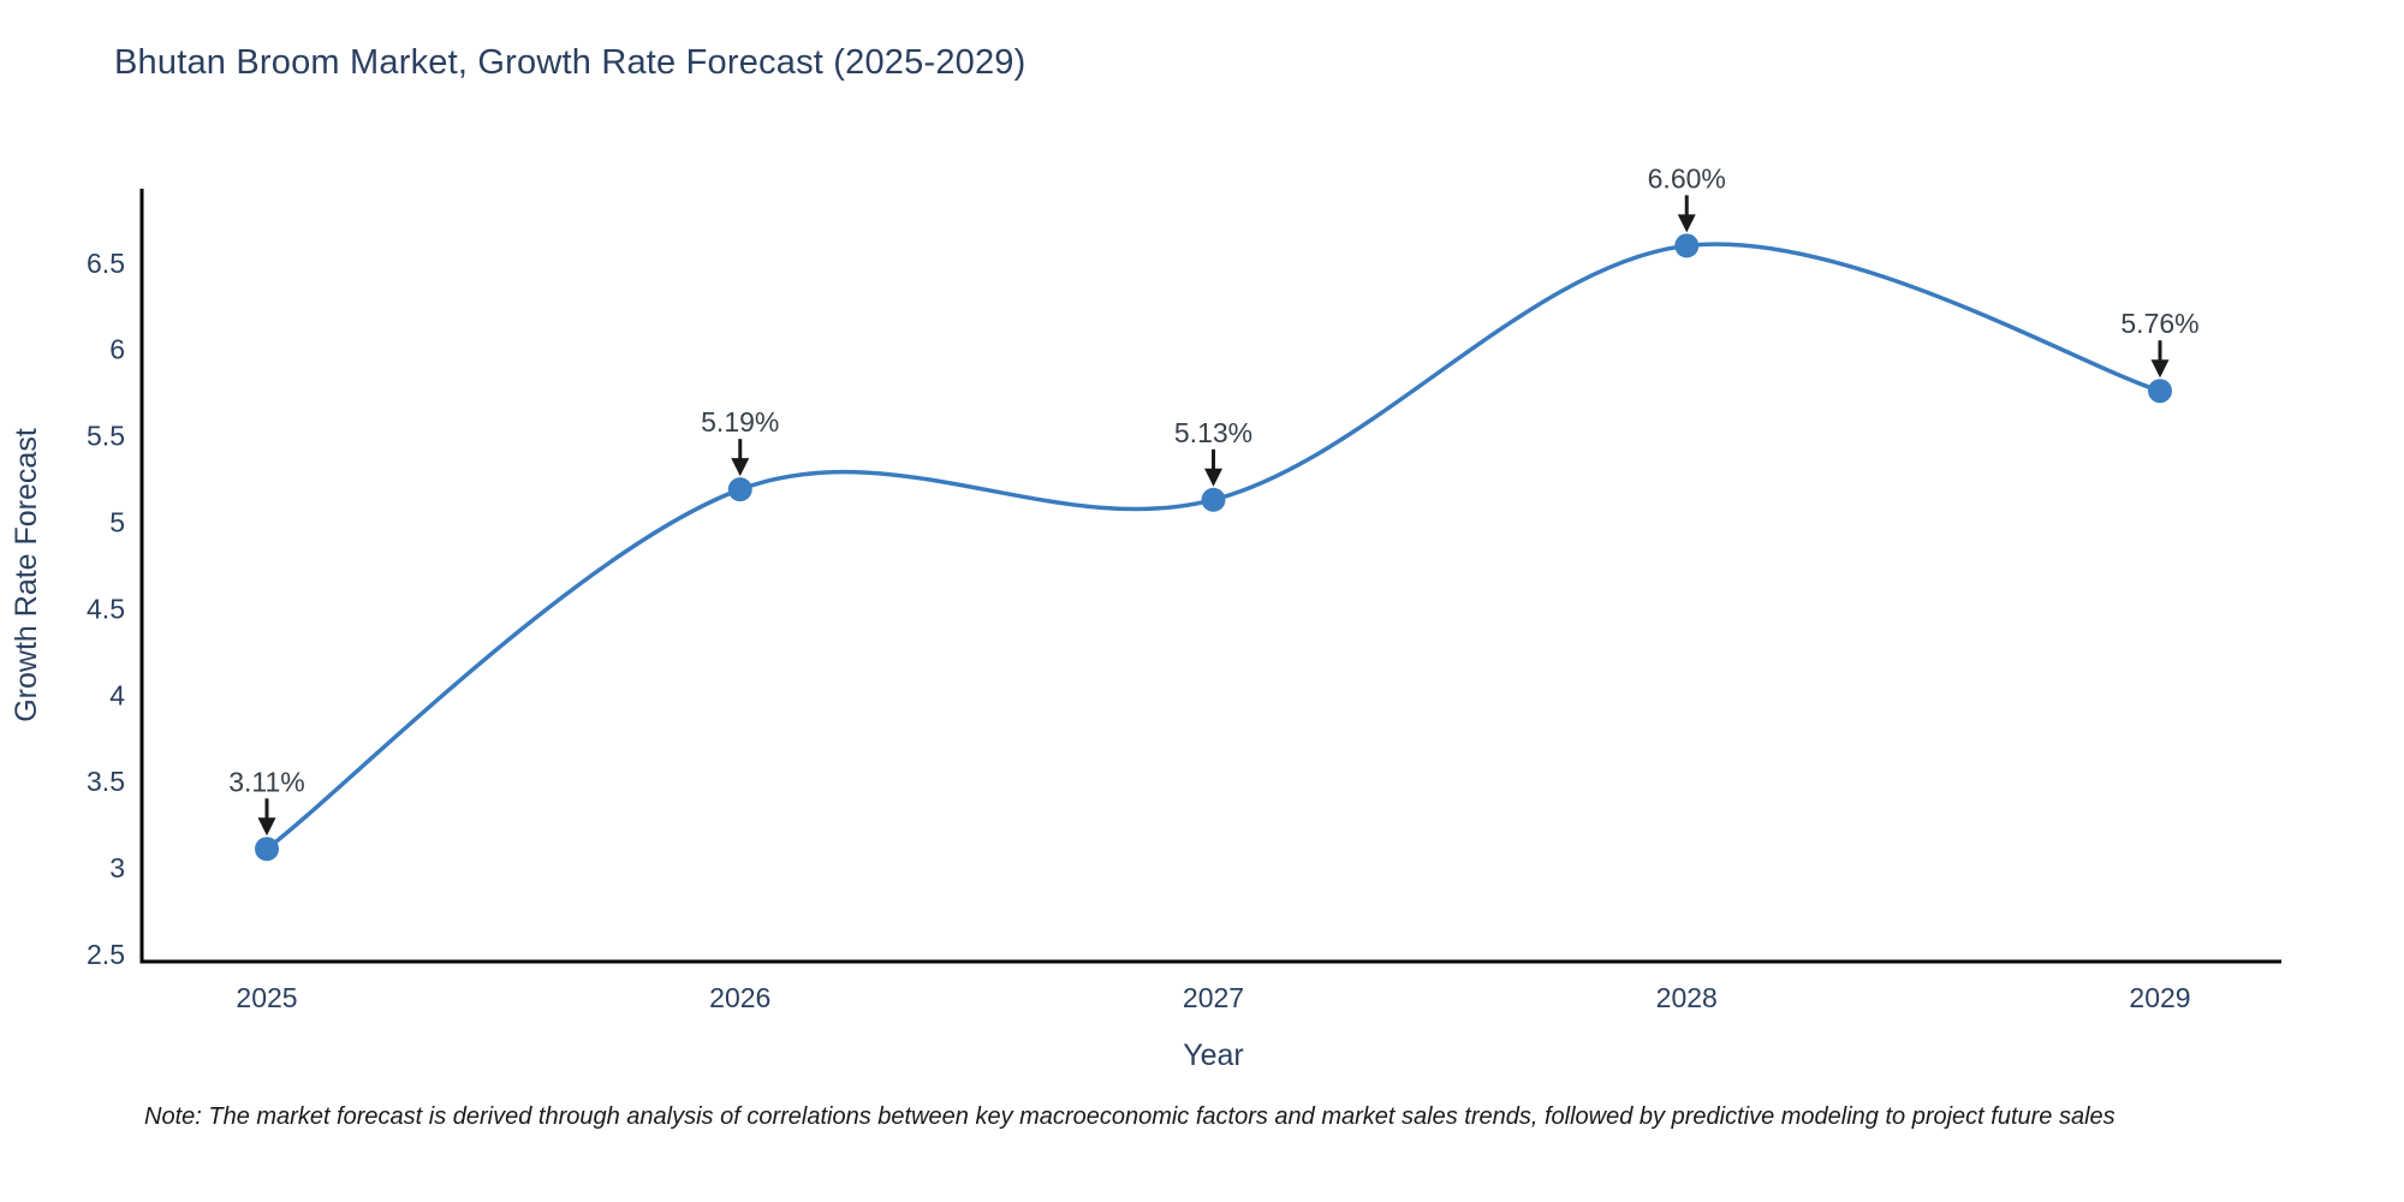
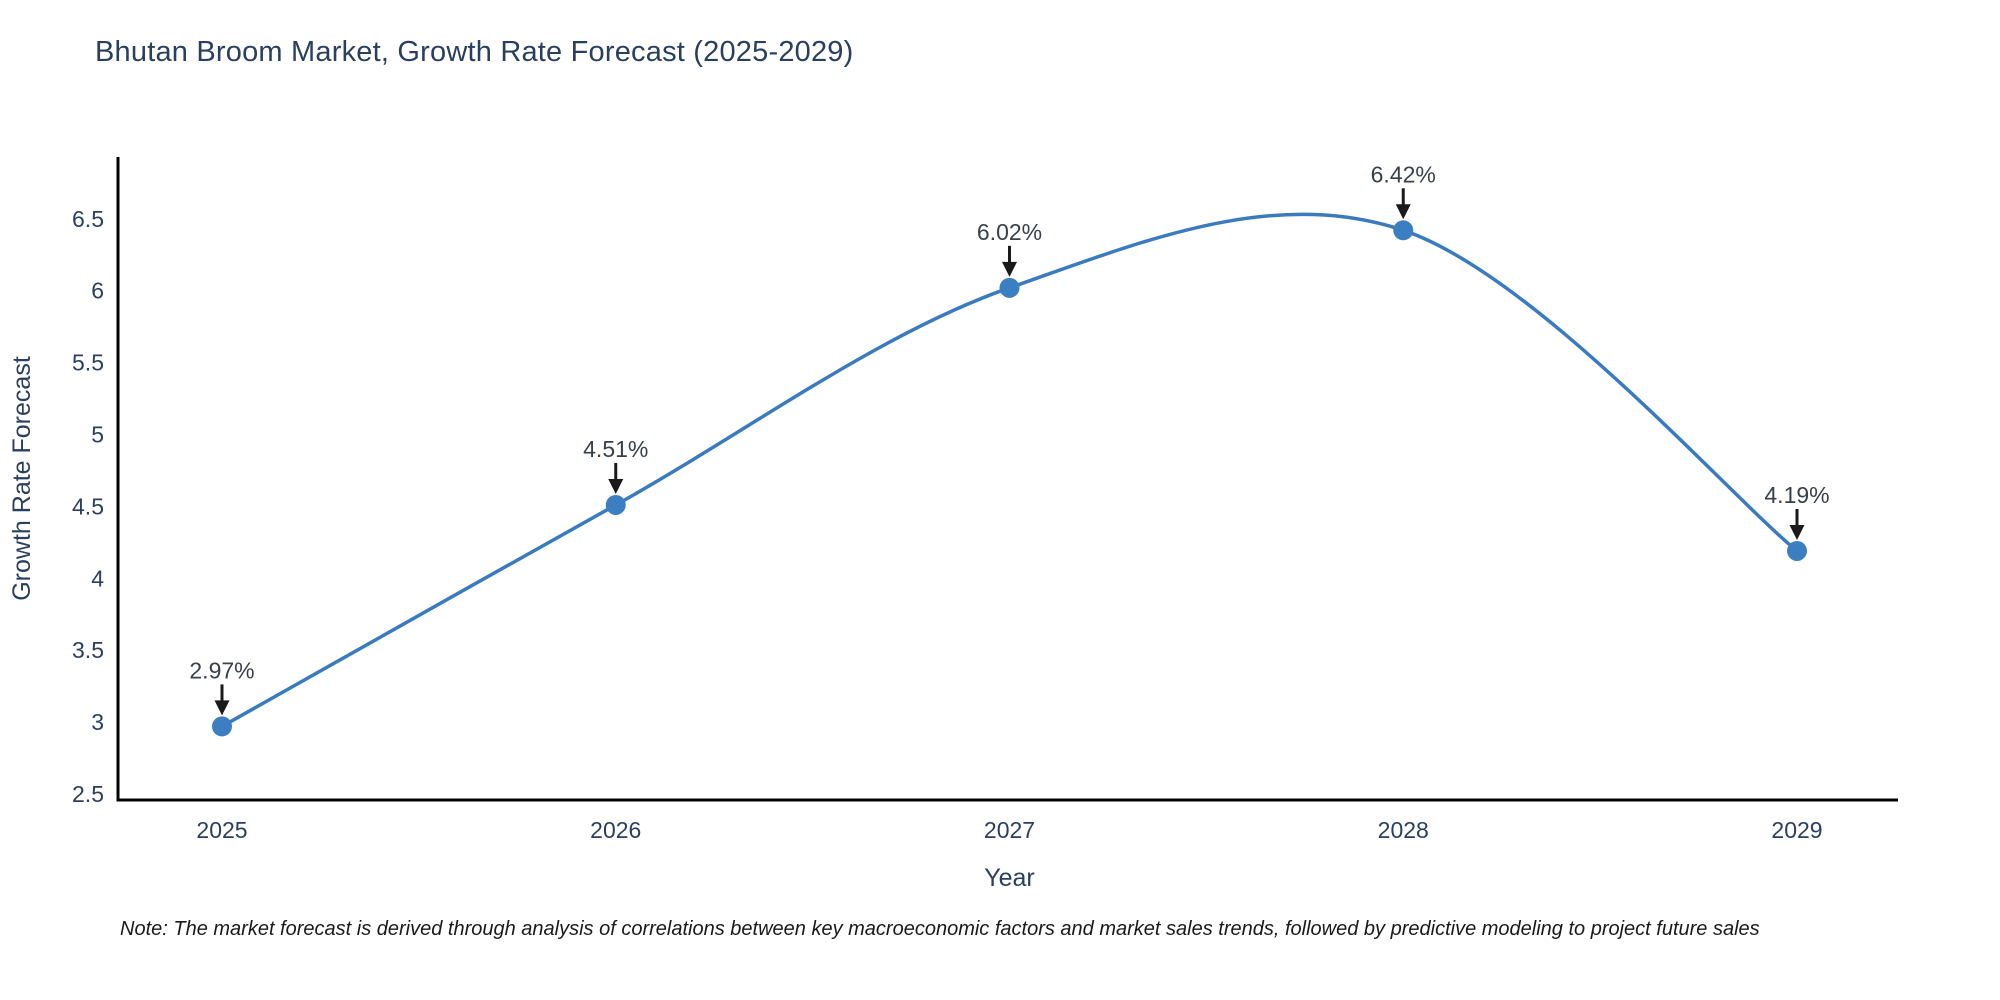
2025: 3.11% -> 2.97%
2026: 5.19% -> 4.51%
2027: 5.13% -> 6.02%
2028: 6.60% -> 6.42%
2029: 5.76% -> 4.19%
